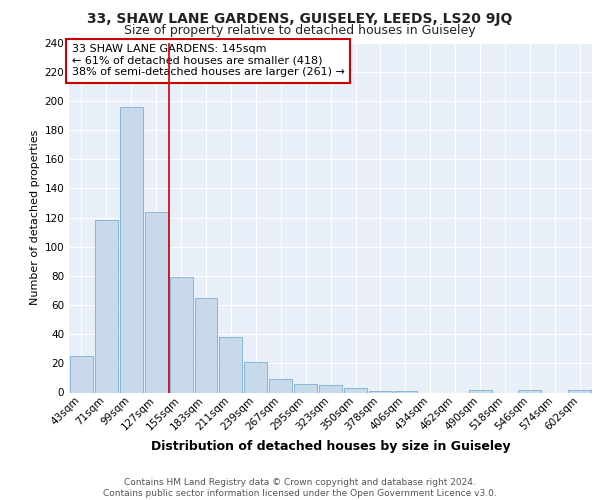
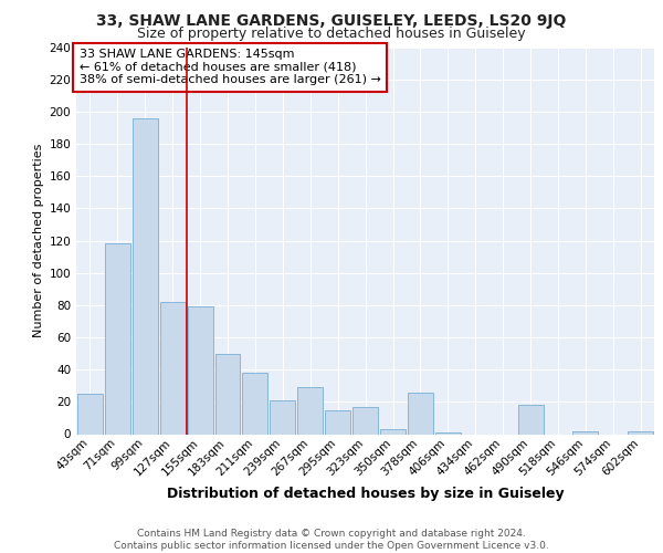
127sqm: 124 -> 82
183sqm: 65 -> 50
267sqm: 9 -> 29
295sqm: 6 -> 15
323sqm: 5 -> 17
378sqm: 1 -> 26
490sqm: 2 -> 18
